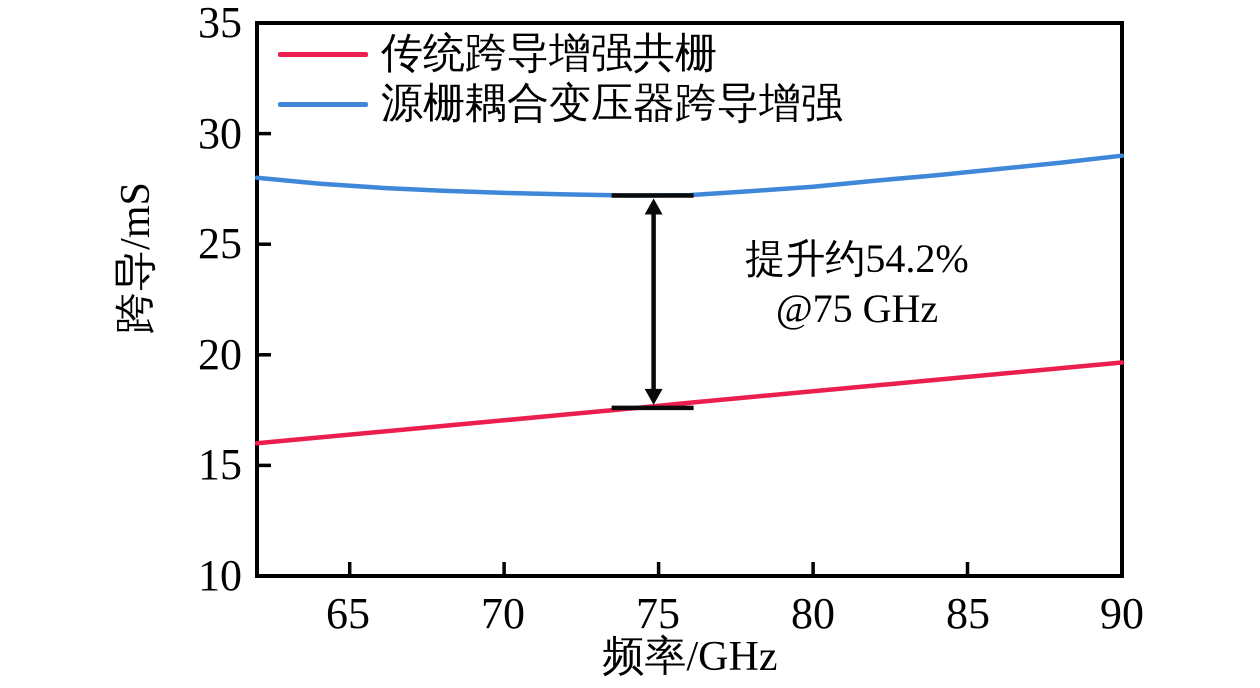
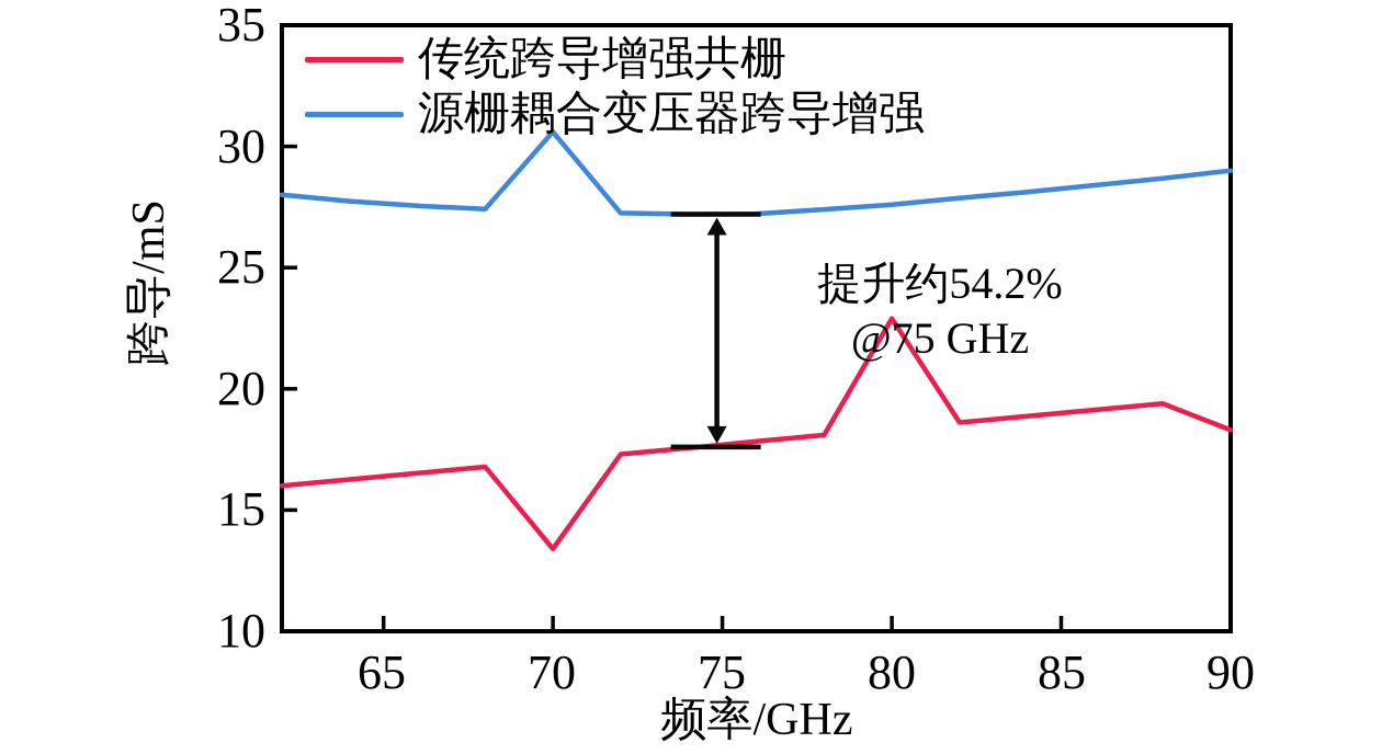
传统跨导增强共栅/70: 17.0 -> 13.4
源栅耦合变压器跨导增强/70: 27.3 -> 30.6
传统跨导增强共栅/80: 18.4 -> 22.9
传统跨导增强共栅/90: 19.6 -> 18.3
